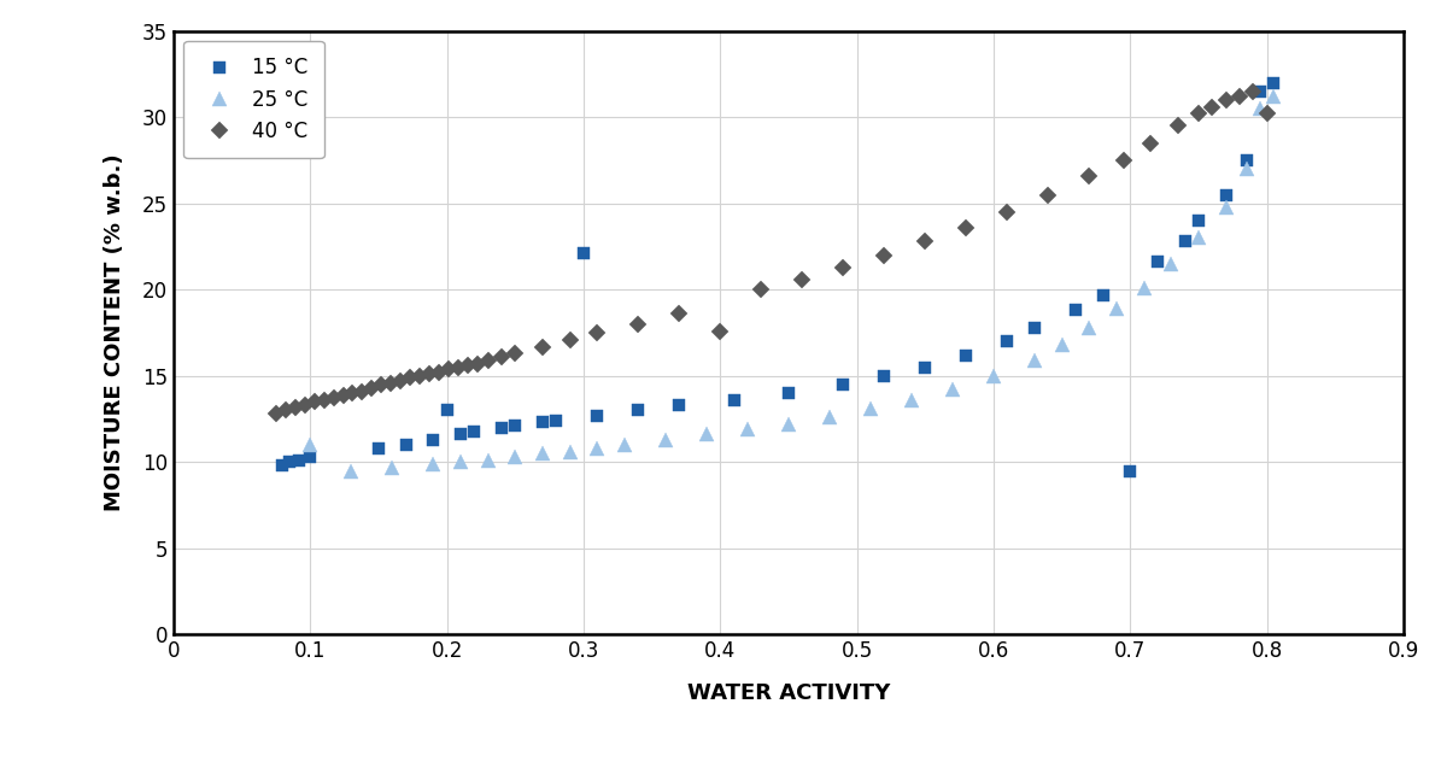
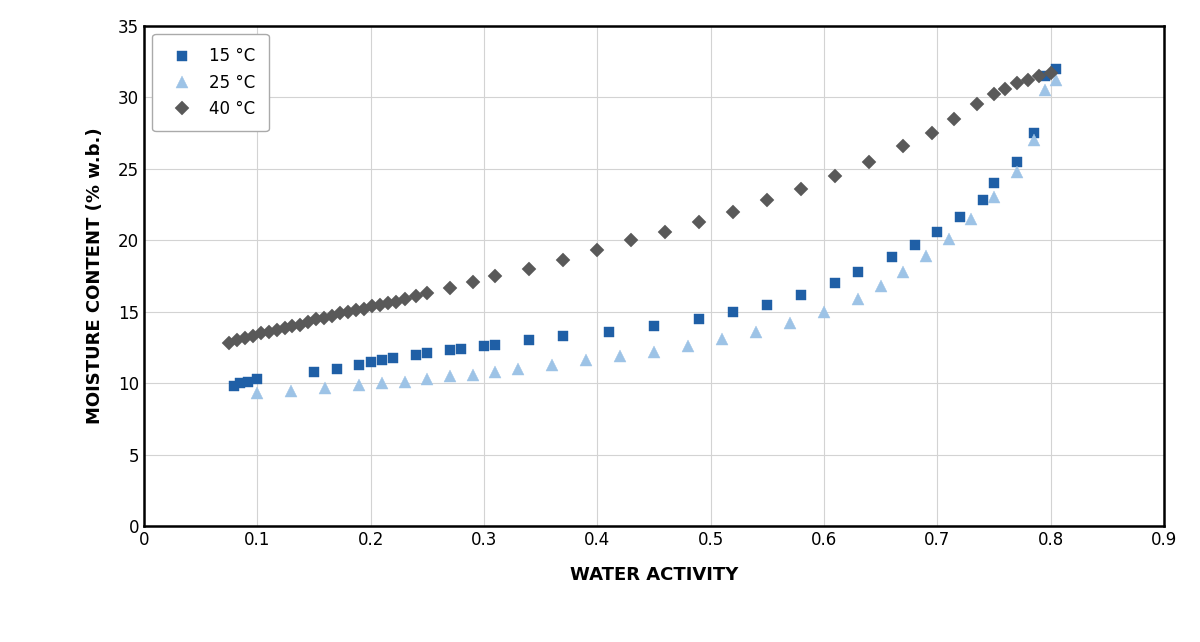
25 °C/0.1: 11.0 -> 9.3
15 °C/0.2: 13.0 -> 11.5
15 °C/0.3: 22.1 -> 12.6
40 °C/0.4: 17.6 -> 19.3
15 °C/0.7: 9.5 -> 20.6
40 °C/0.8: 30.2 -> 31.7
